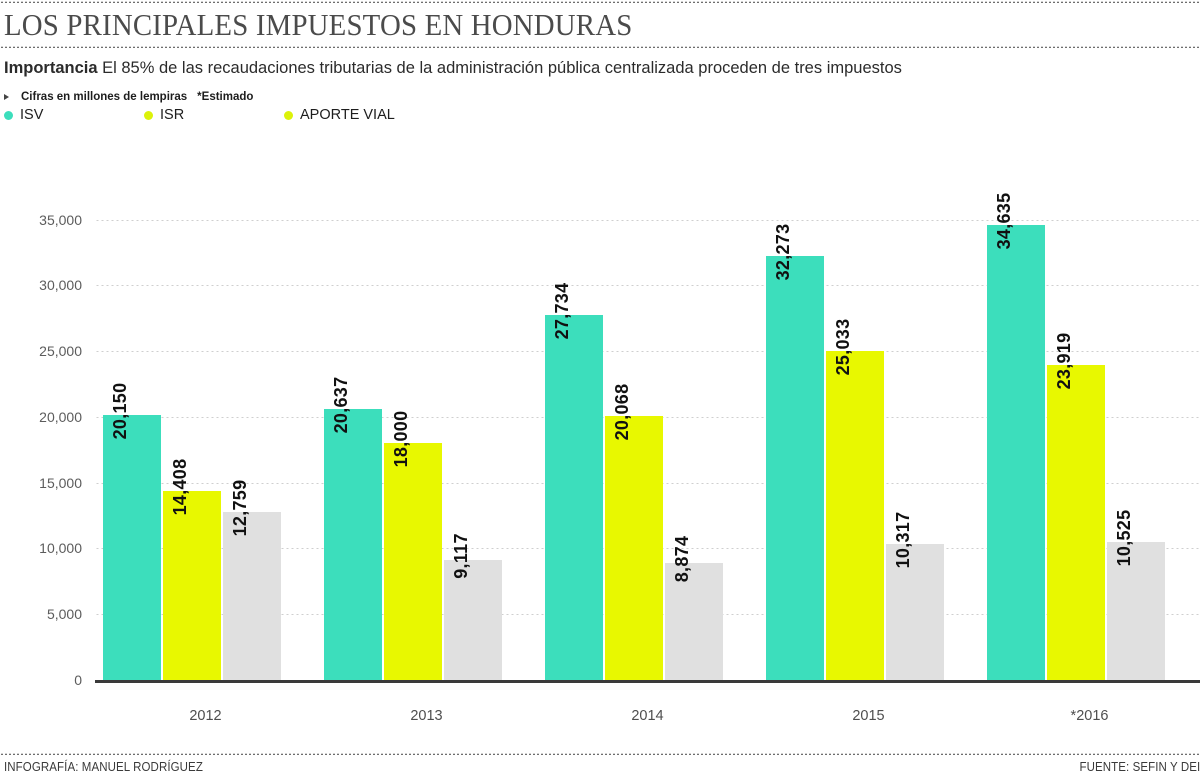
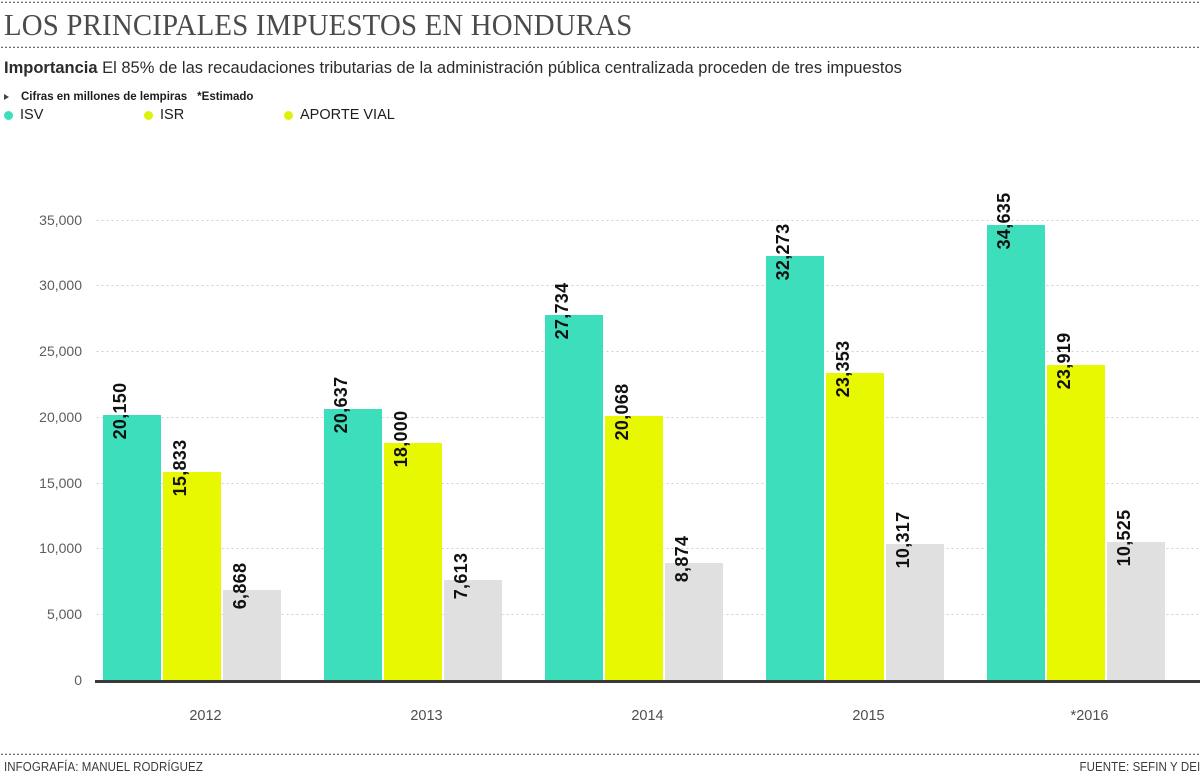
ISR/2012: 14,408 -> 15,833
APORTE VIAL/2012: 12,759 -> 6,868
APORTE VIAL/2013: 9,117 -> 7,613
ISR/2015: 25,033 -> 23,353
